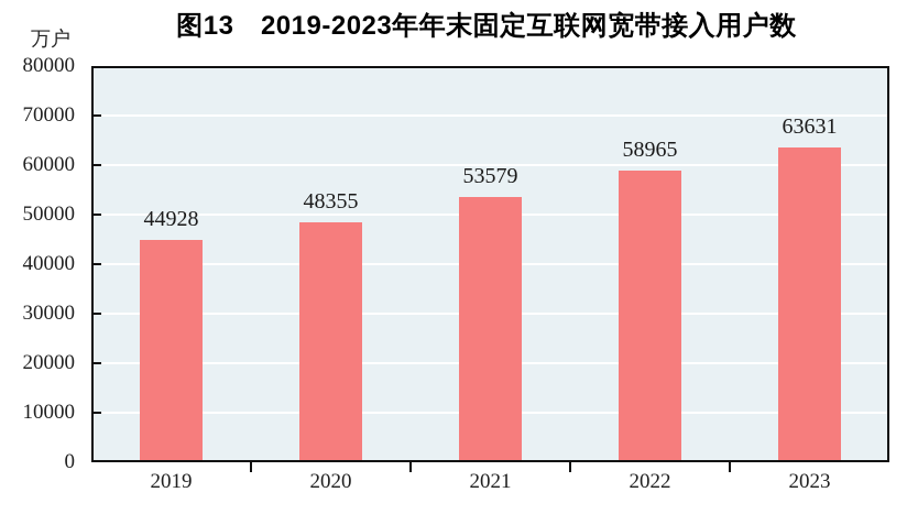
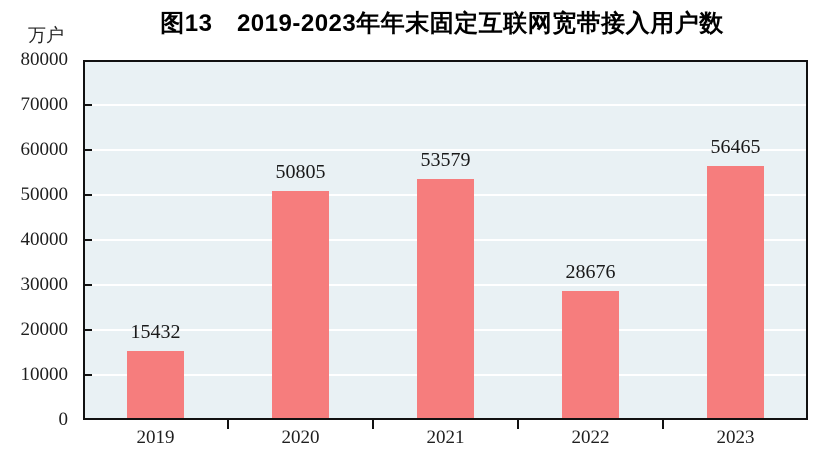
2019: 44928 -> 15432
2020: 48355 -> 50805
2022: 58965 -> 28676
2023: 63631 -> 56465
